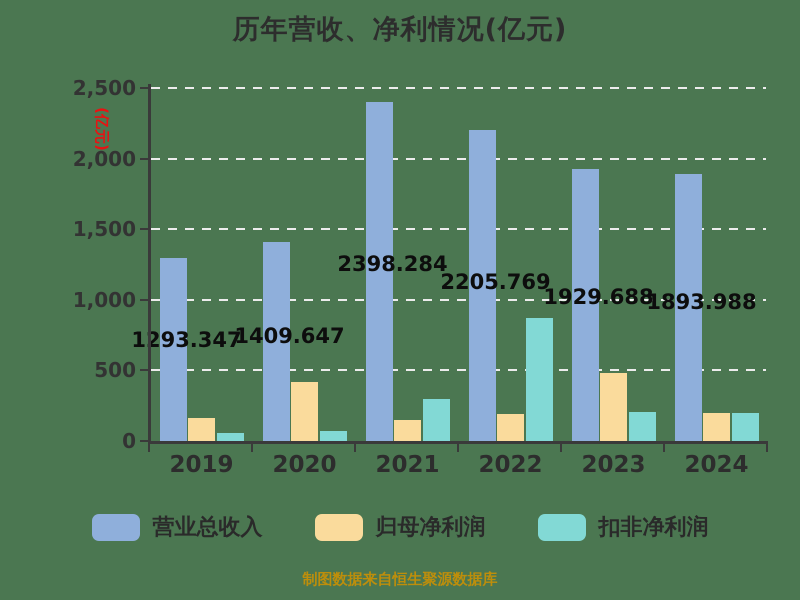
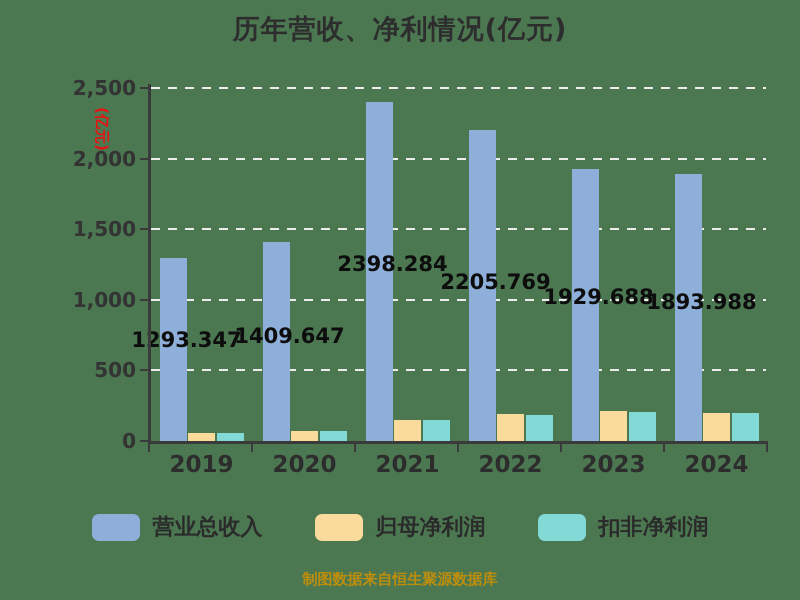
归母净利润/2019: 160 -> 60
归母净利润/2020: 420 -> 70
扣非净利润/2021: 300 -> 150
扣非净利润/2022: 870 -> 180
归母净利润/2023: 480 -> 210
